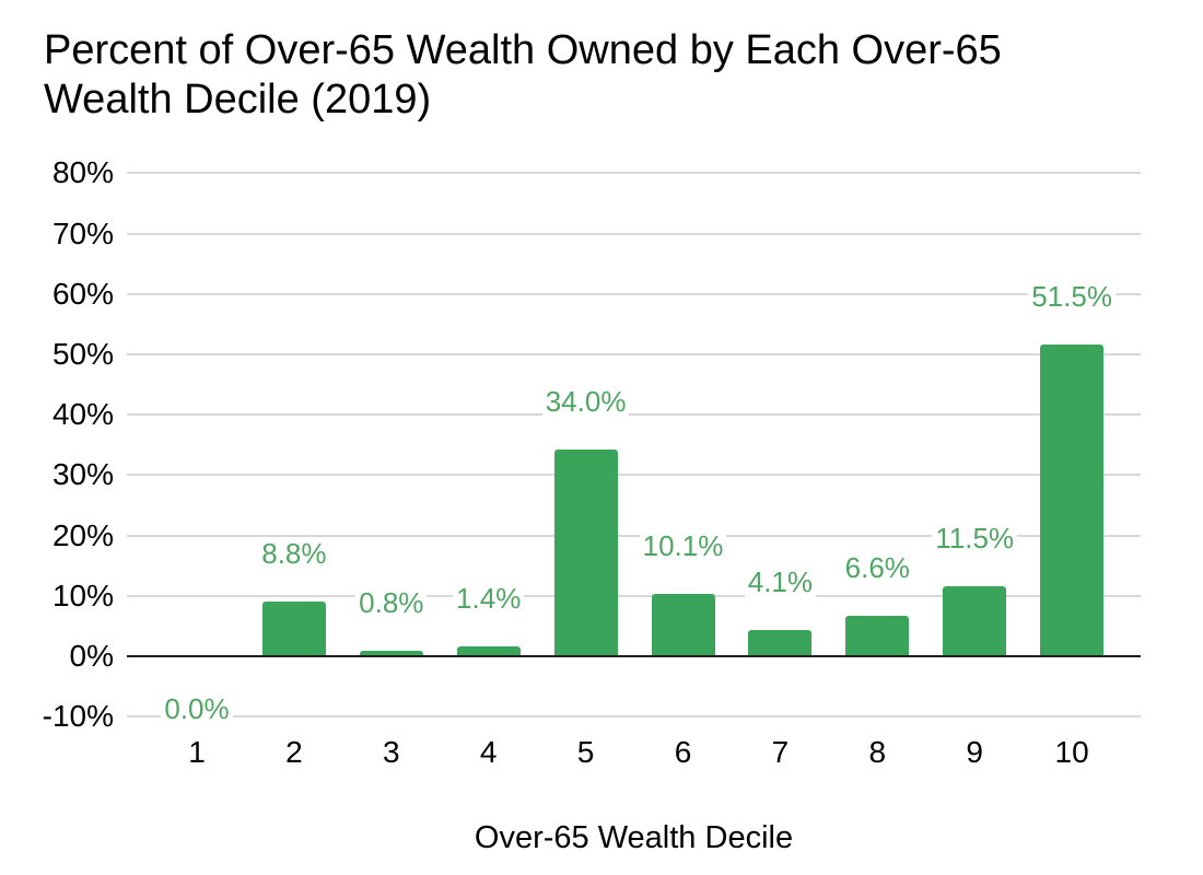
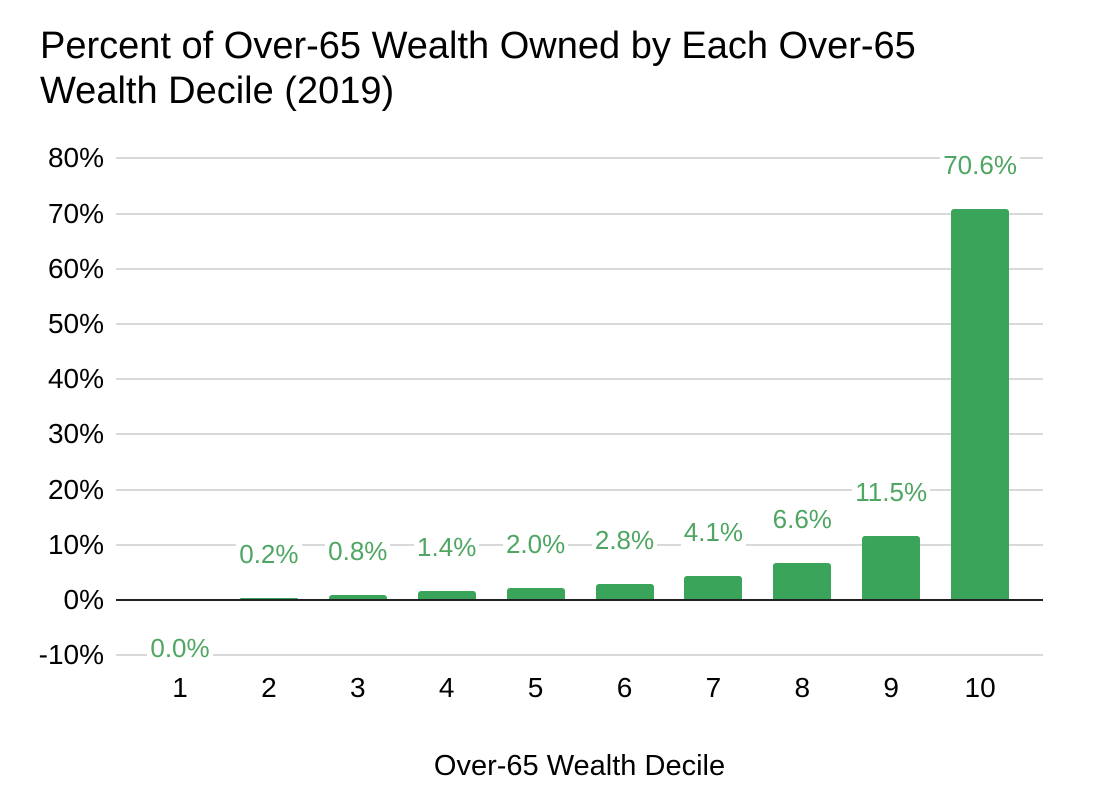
2: 8.8% -> 0.2%
5: 34.0% -> 2.0%
6: 10.1% -> 2.8%
10: 51.5% -> 70.6%
